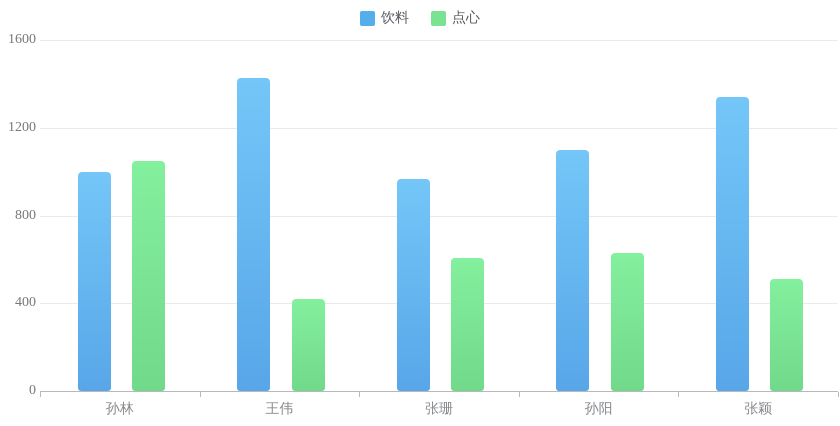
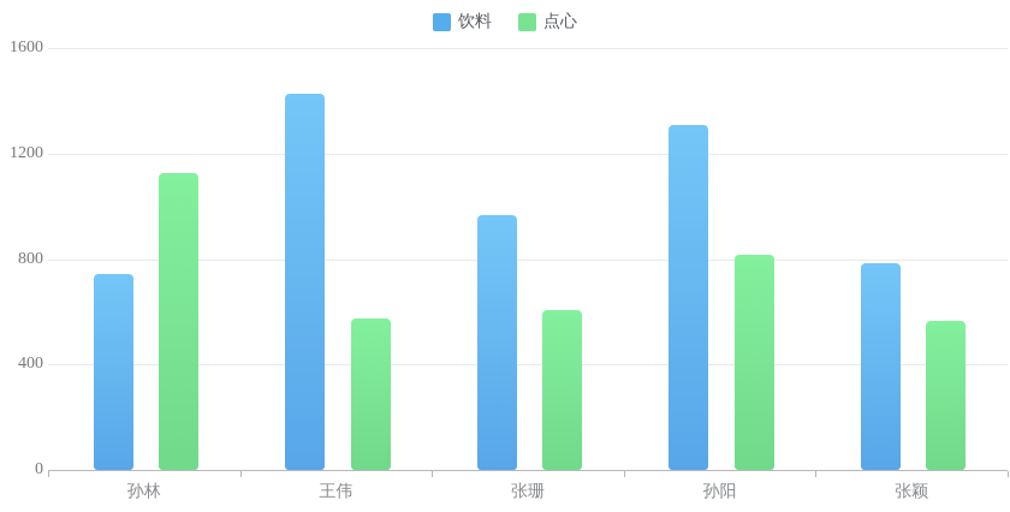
饮料/孙林: 1000 -> 740
点心/孙林: 1050 -> 1130
点心/王伟: 420 -> 570
饮料/孙阳: 1100 -> 1310
点心/孙阳: 630 -> 820
饮料/张颖: 1340 -> 780
点心/张颖: 510 -> 560
